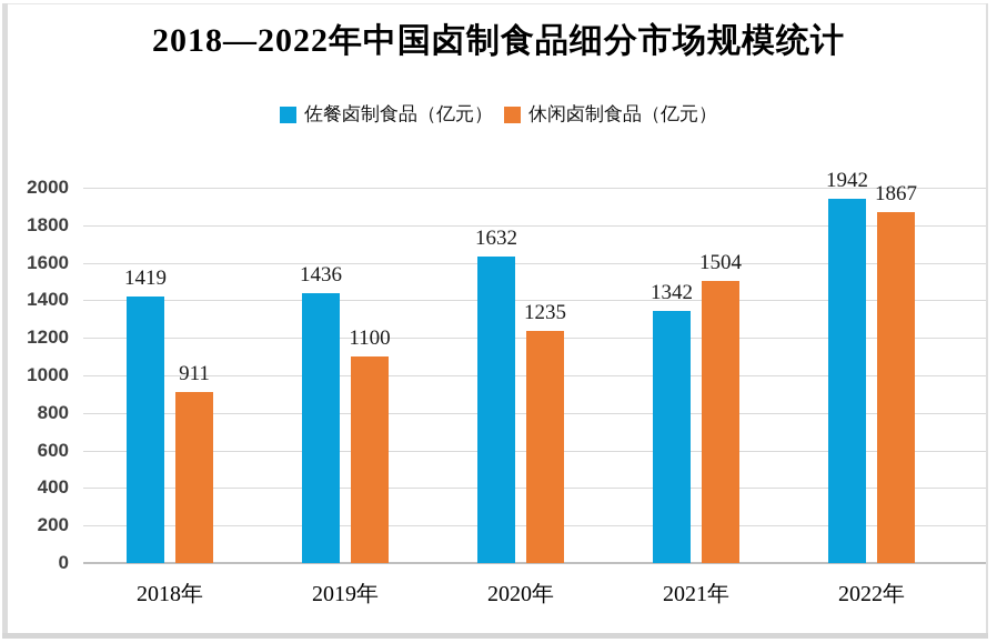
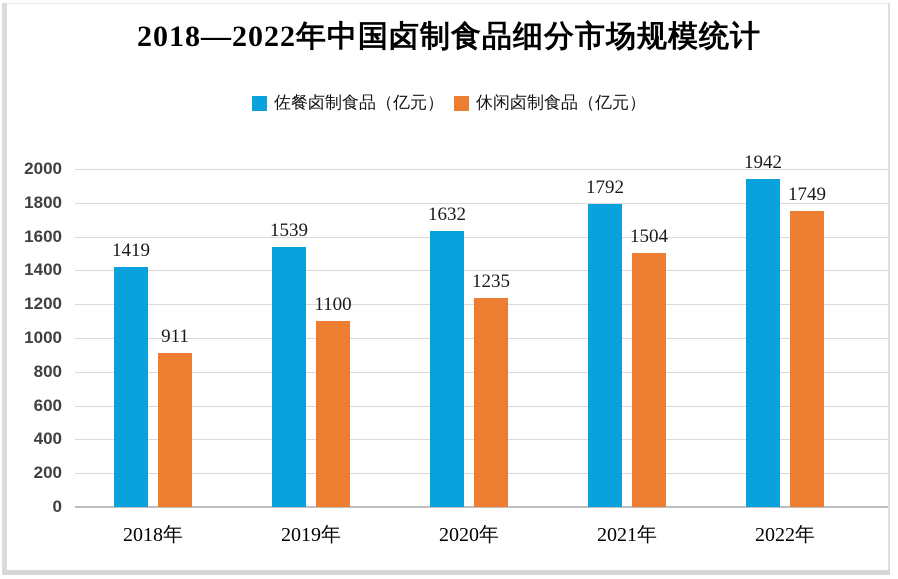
佐餐卤制食品（亿元）/2019年: 1436 -> 1539
佐餐卤制食品（亿元）/2021年: 1342 -> 1792
休闲卤制食品（亿元）/2022年: 1867 -> 1749
